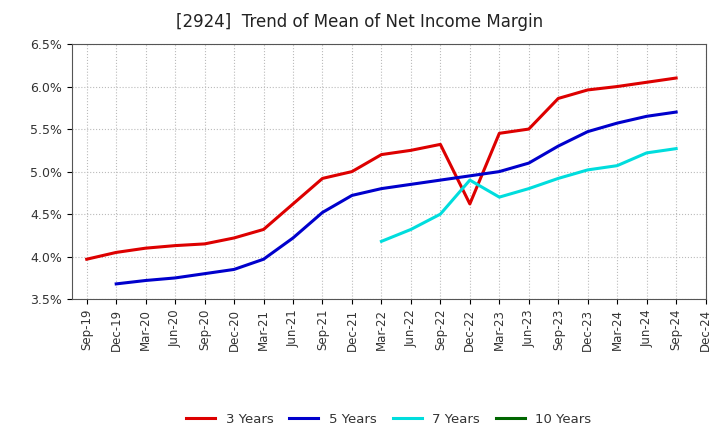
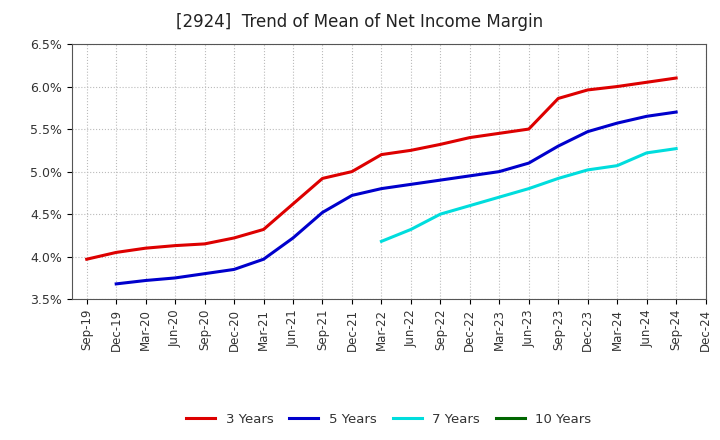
3 Years/Dec-22: 4.62% -> 5.40%
7 Years/Dec-22: 4.90% -> 4.60%
